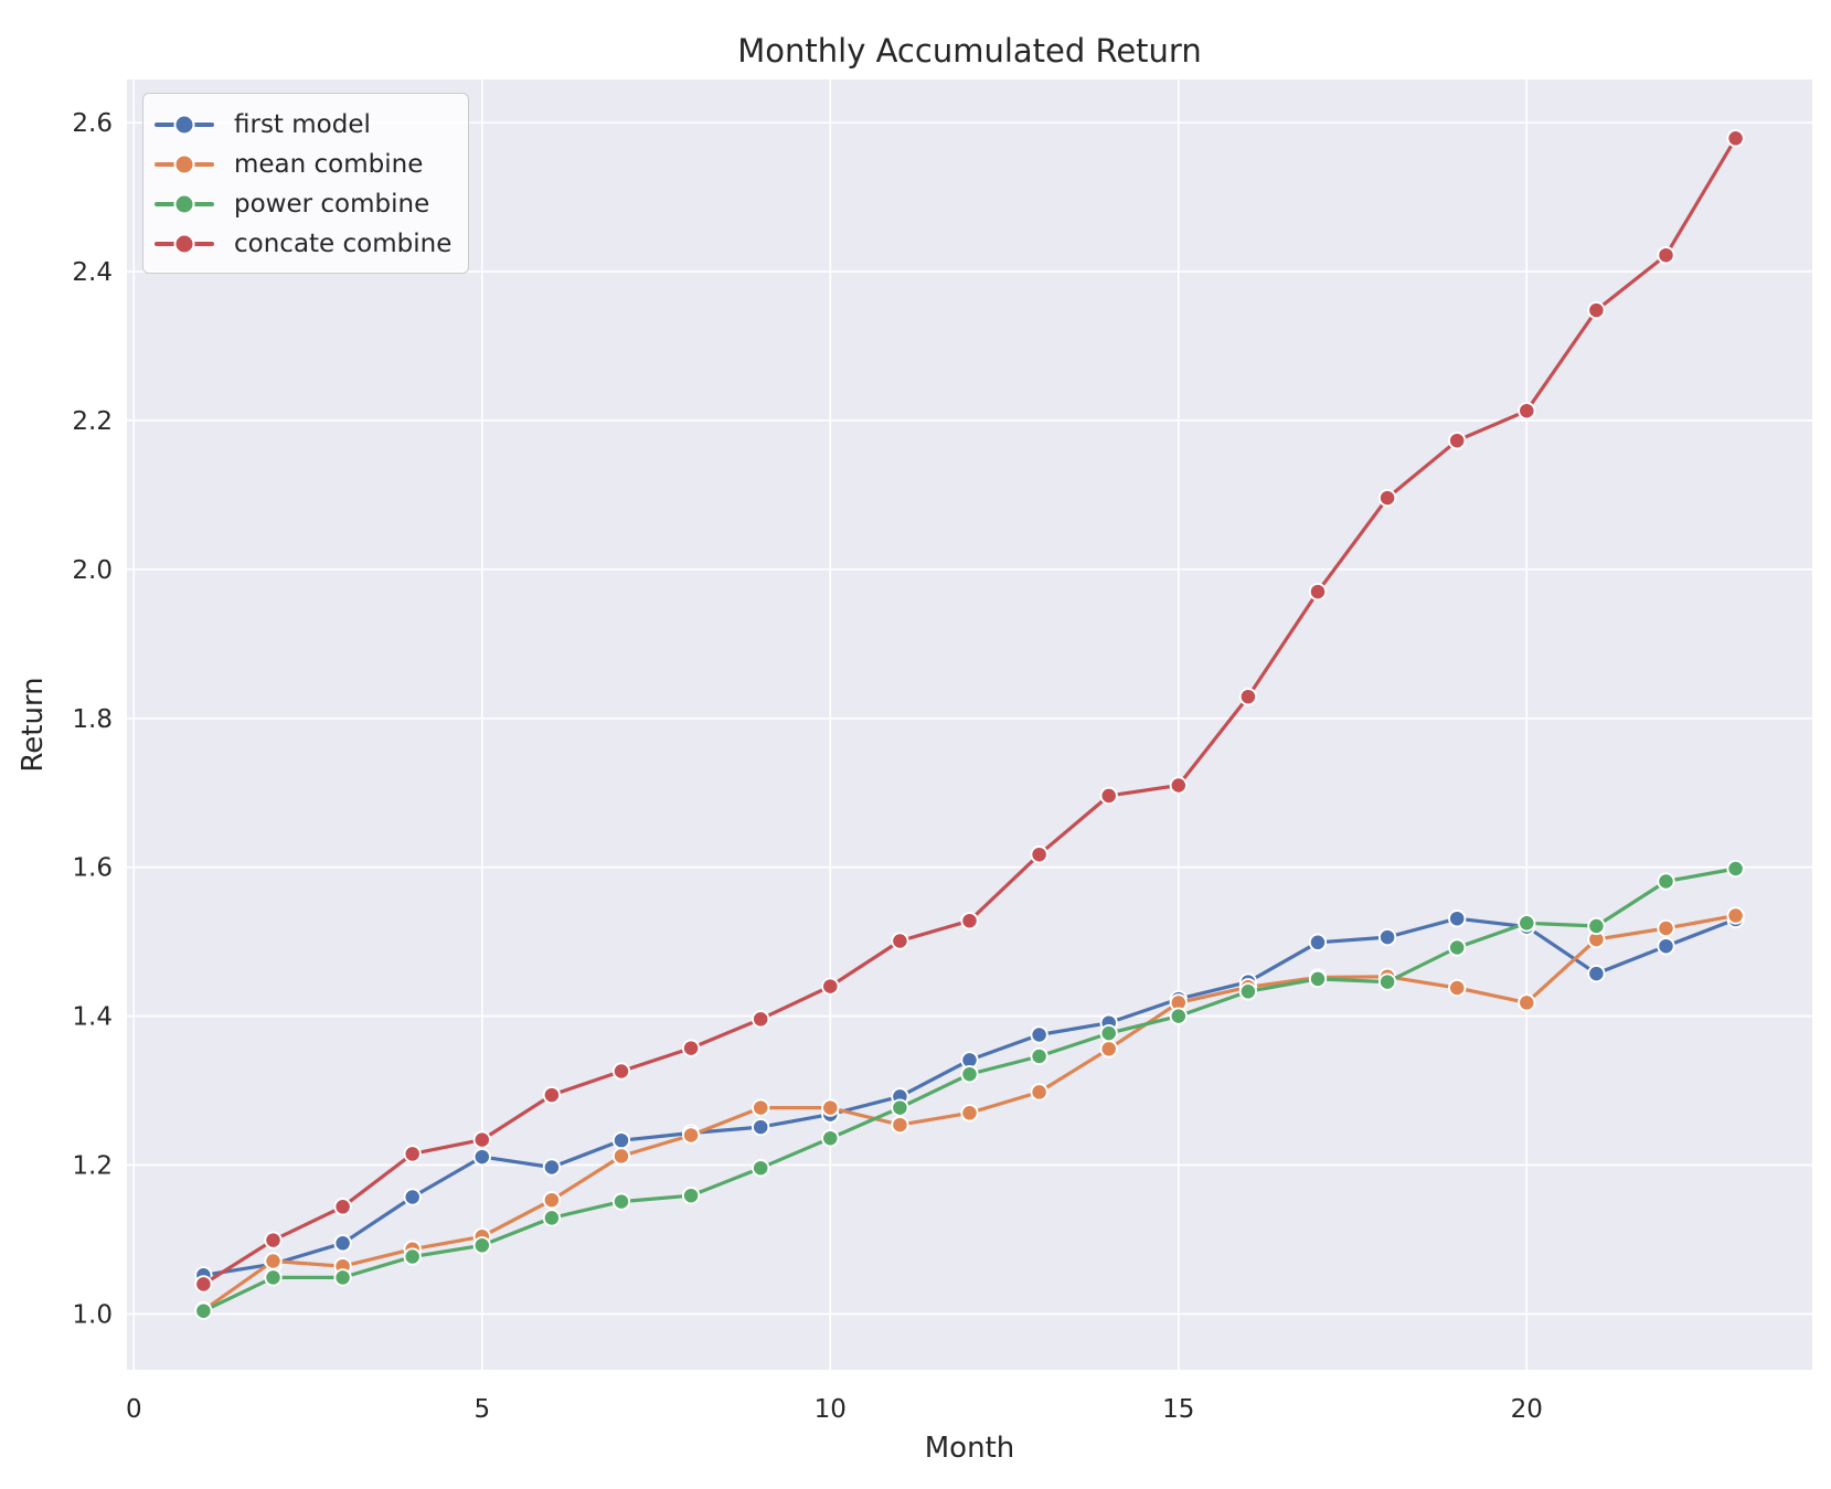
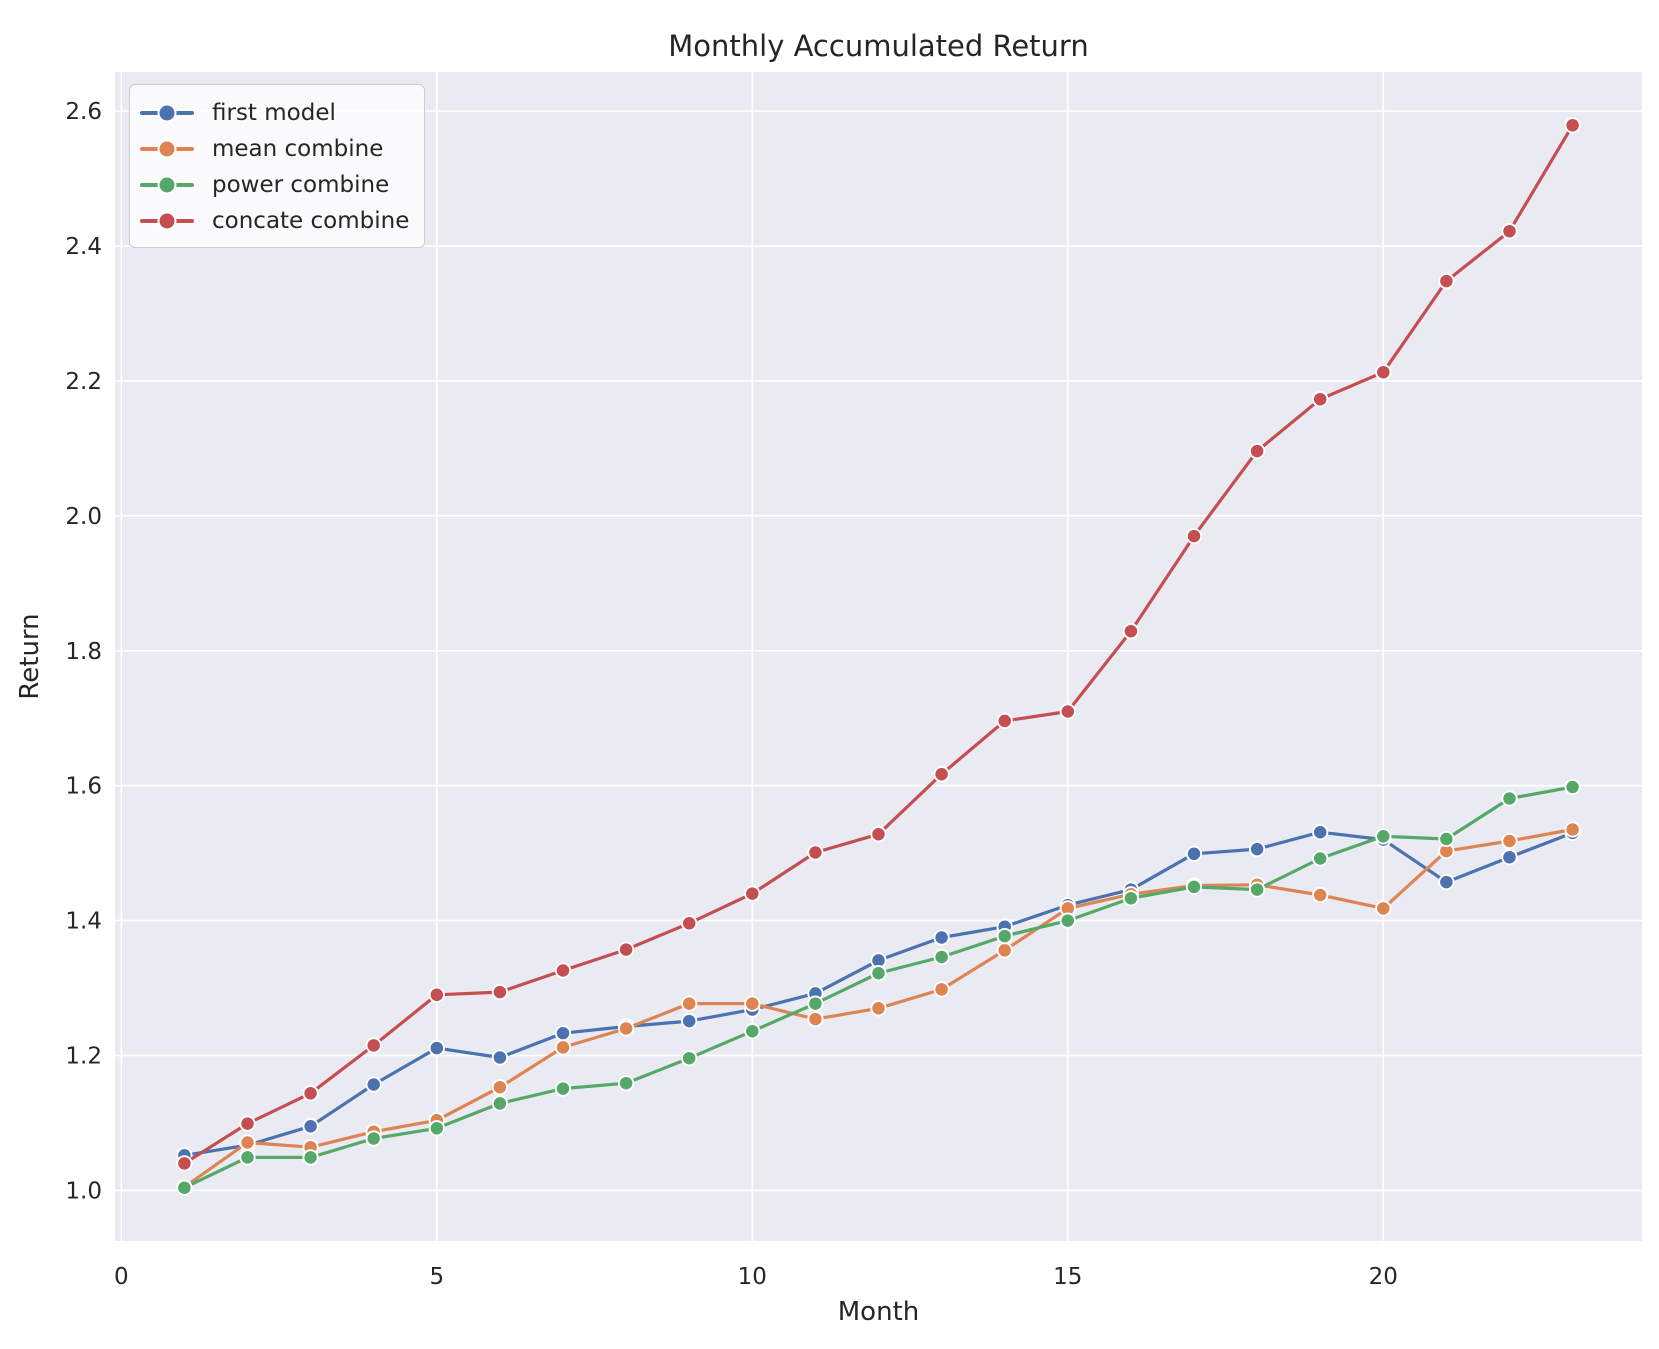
concate combine/5: 1.23 -> 1.29
